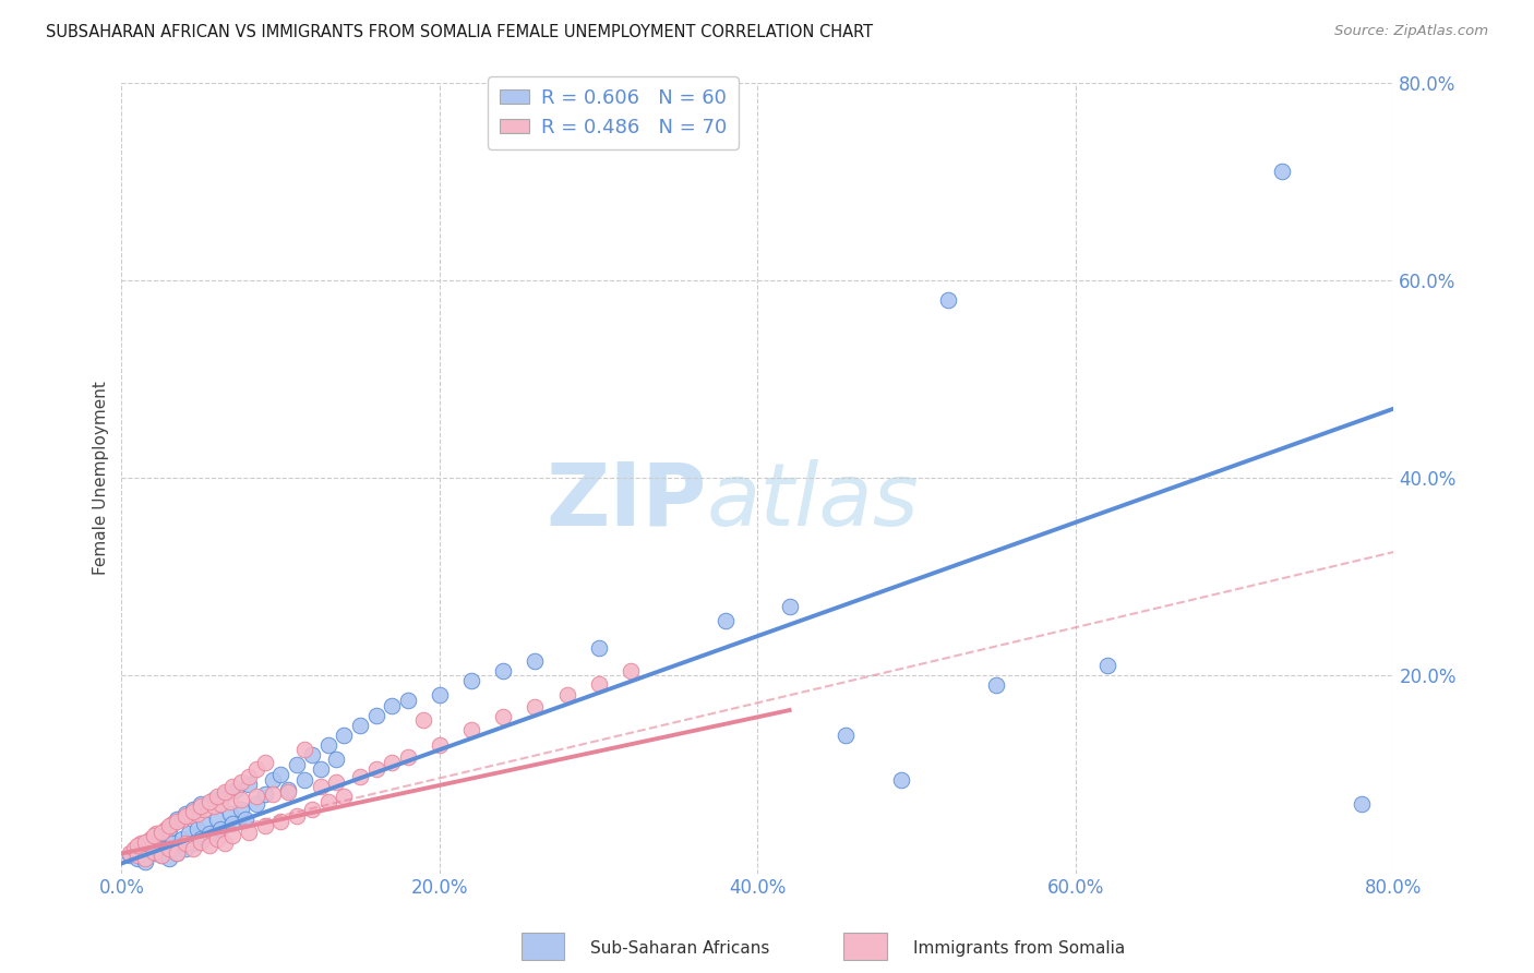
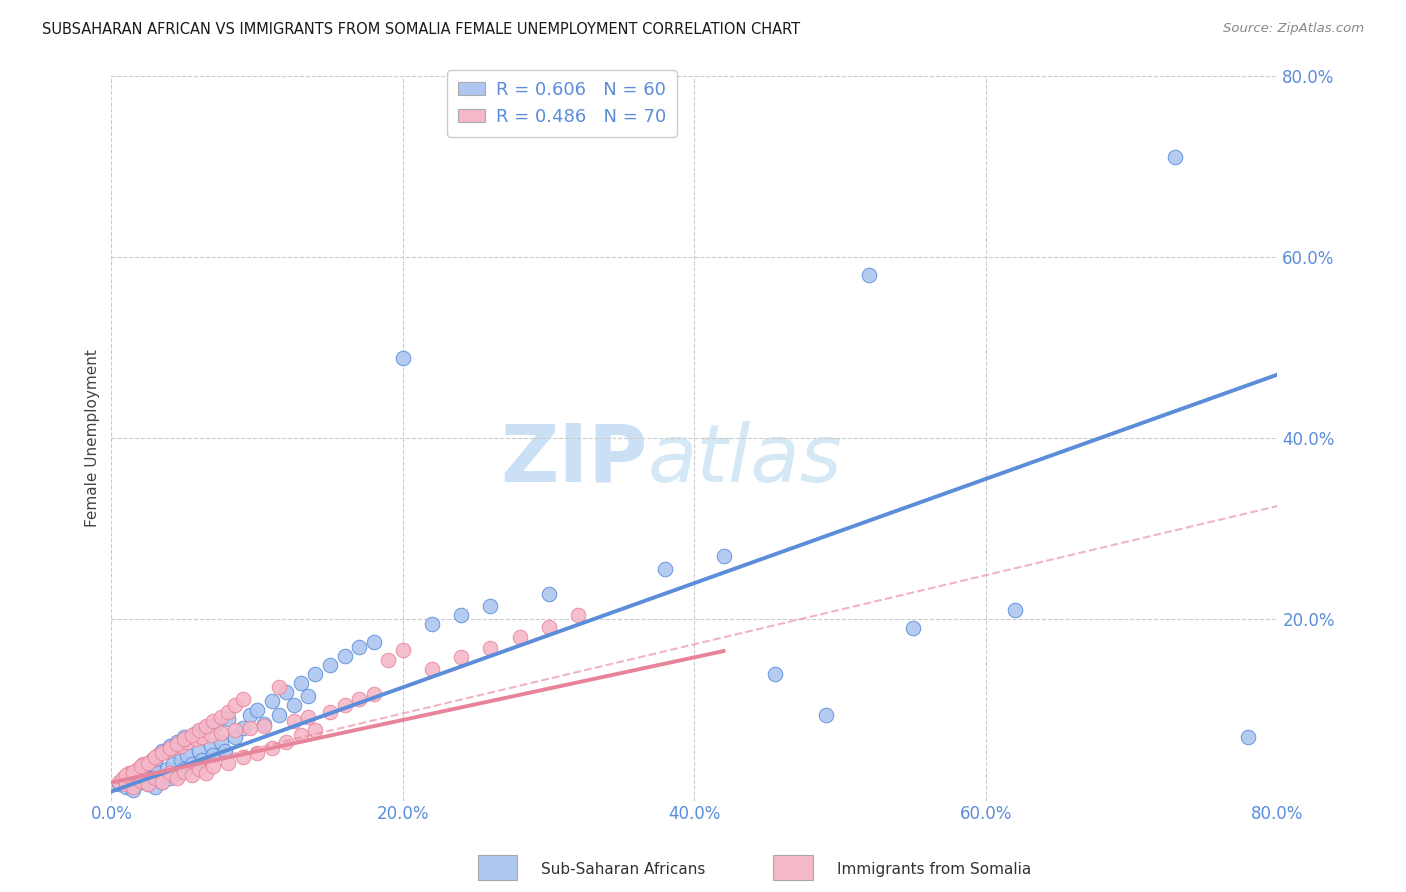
R = 0.606 N = 60/20.0%: 18.0% -> 48.8%
R = 0.486 N = 70/20.0%: 13.0% -> 16.6%
